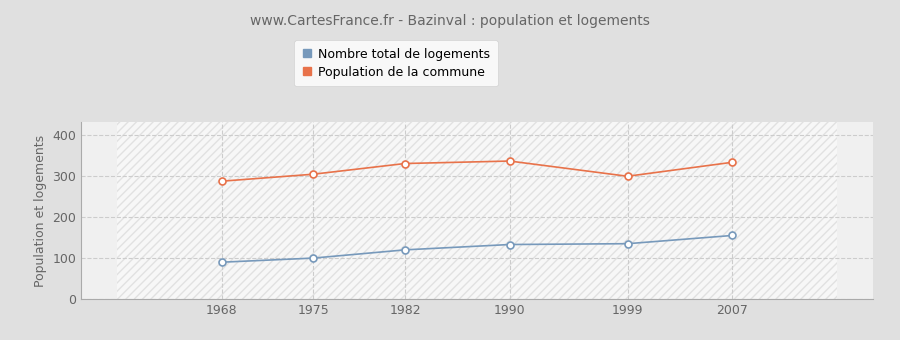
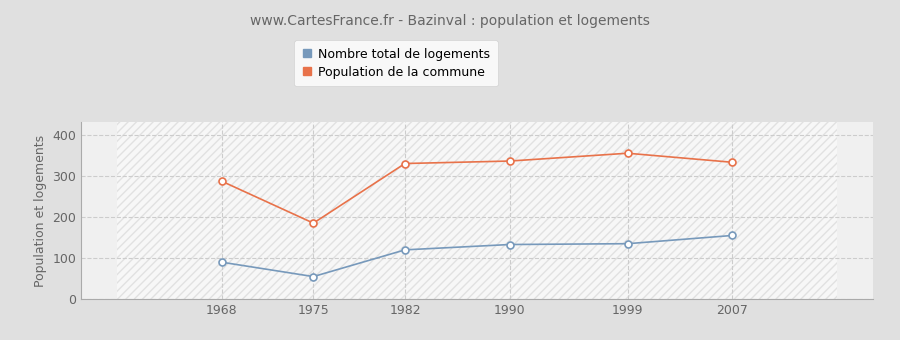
Nombre total de logements/1975: 100 -> 55
Population de la commune/1975: 304 -> 185
Population de la commune/1999: 299 -> 355
